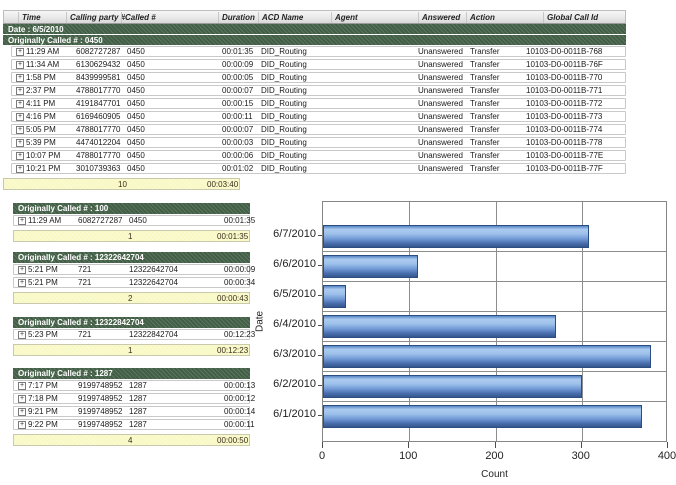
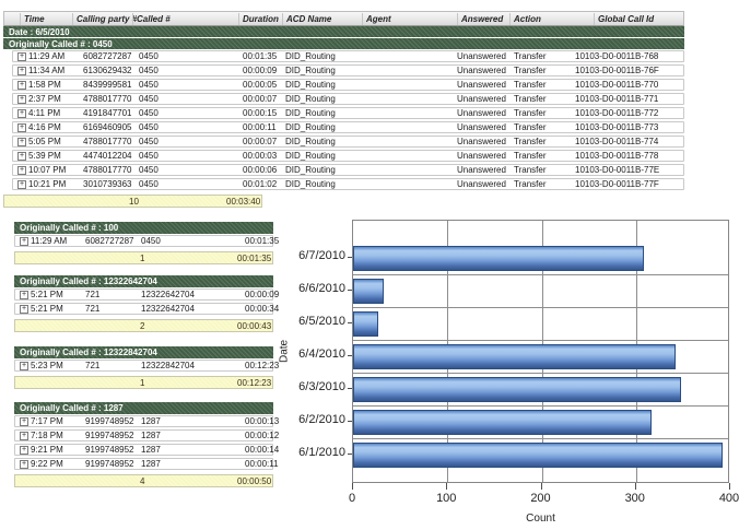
6/6/2010: 110 -> 30
6/4/2010: 270 -> 340
6/3/2010: 380 -> 350
6/2/2010: 300 -> 320
6/1/2010: 370 -> 390
